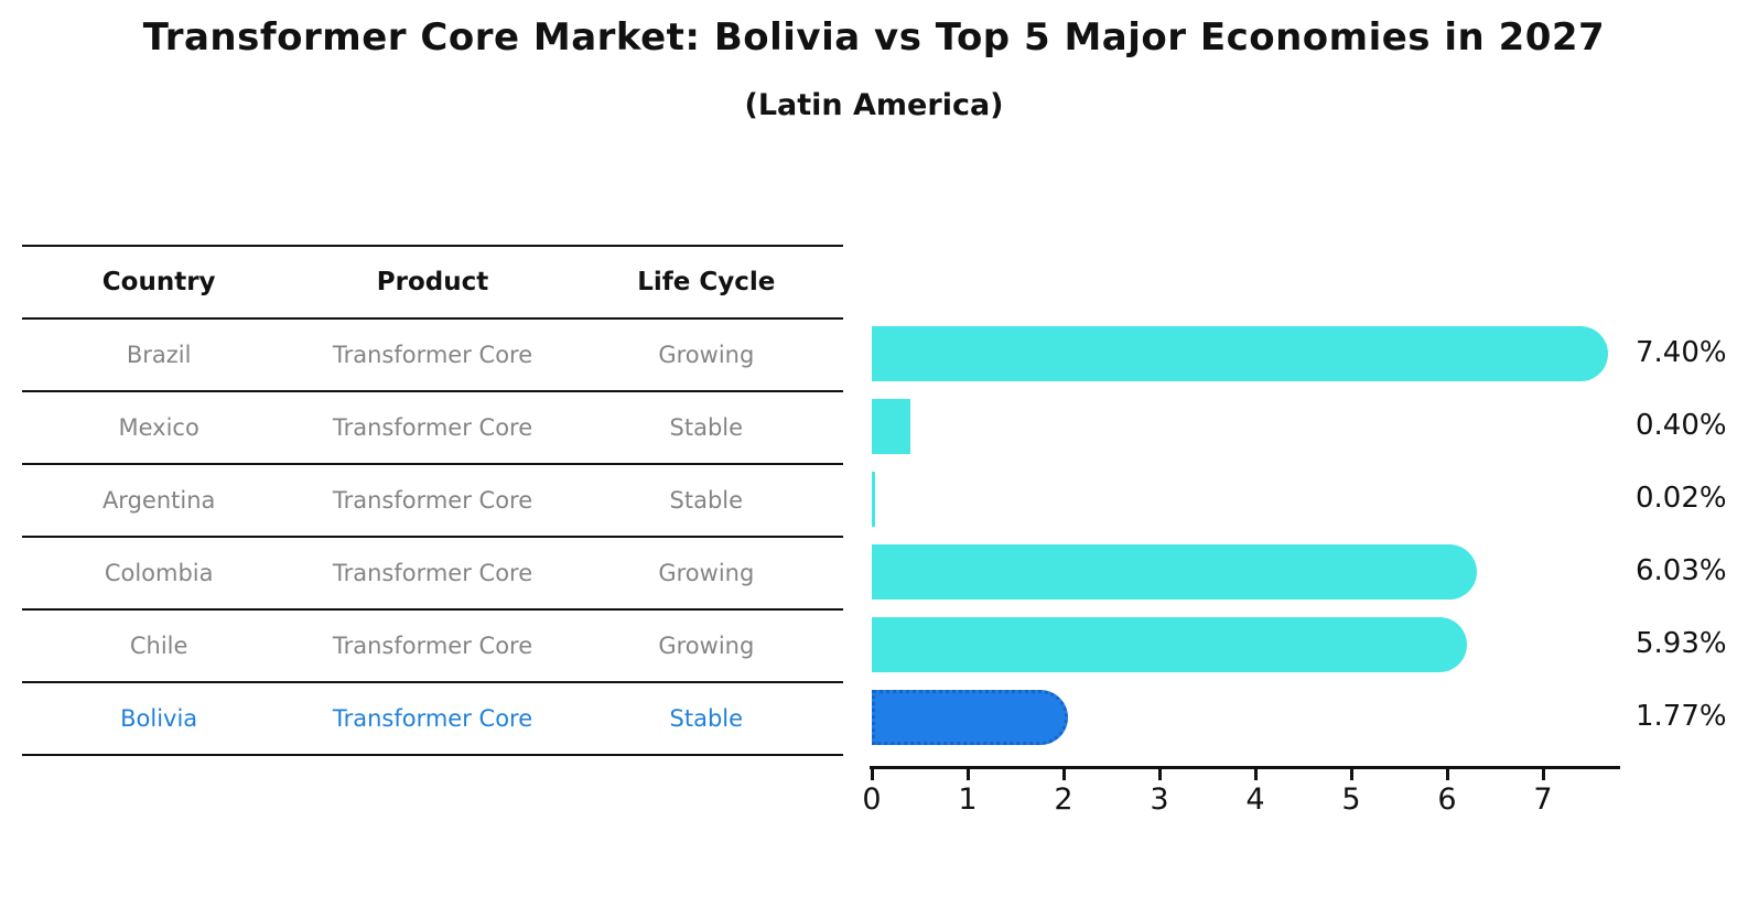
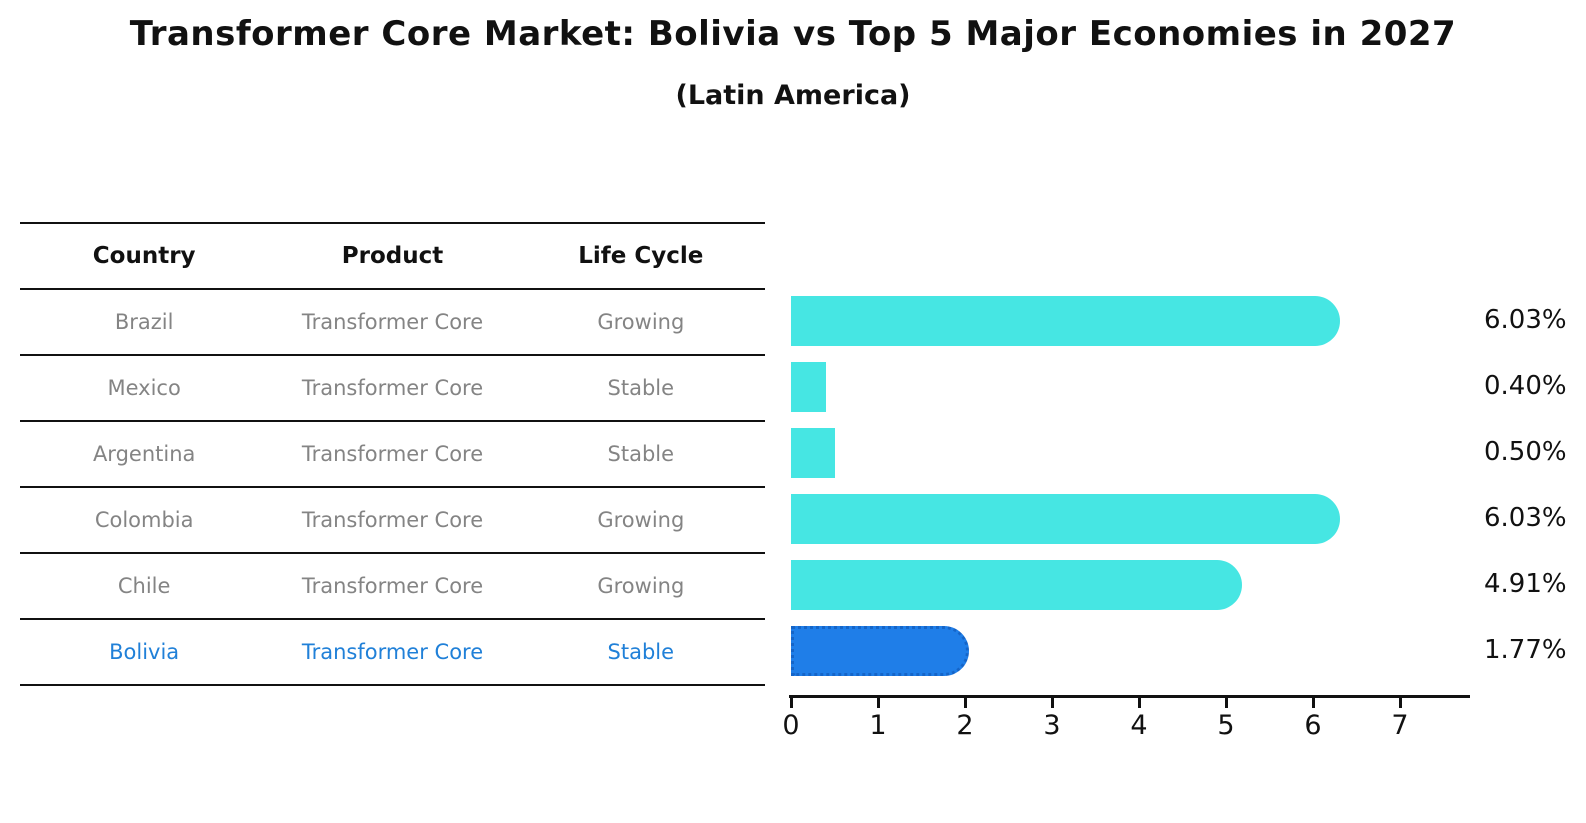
Brazil: 7.40% -> 6.03%
Argentina: 0.02% -> 0.50%
Chile: 5.93% -> 4.91%
